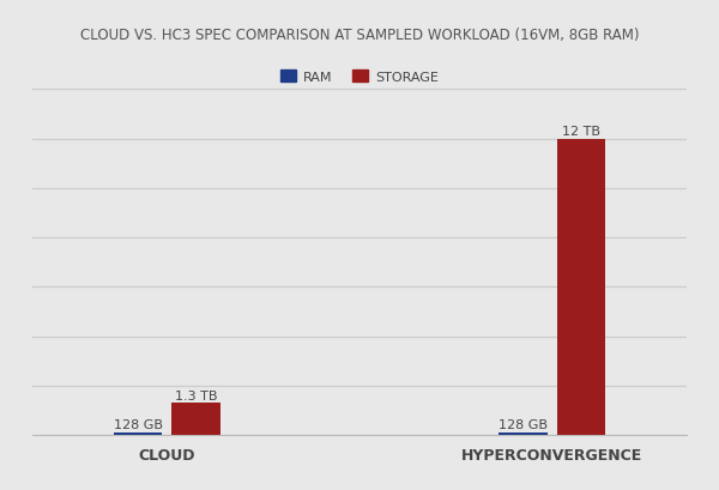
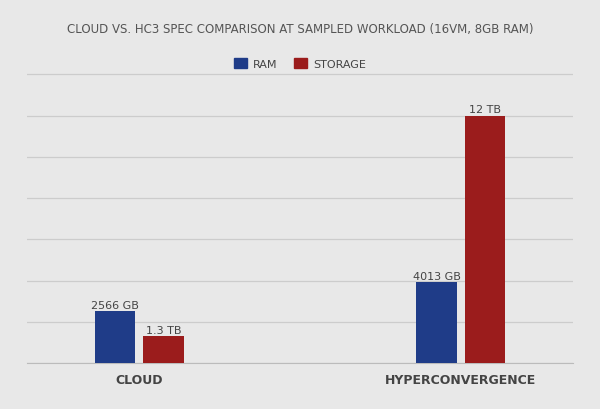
RAM/CLOUD: 128 -> 2566
RAM/HYPERCONVERGENCE: 128 -> 4013
